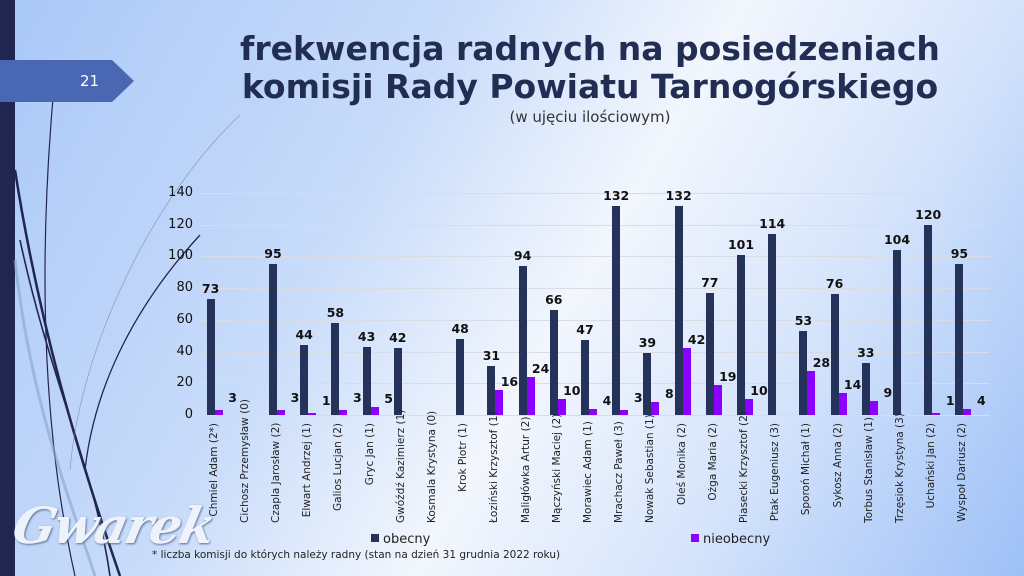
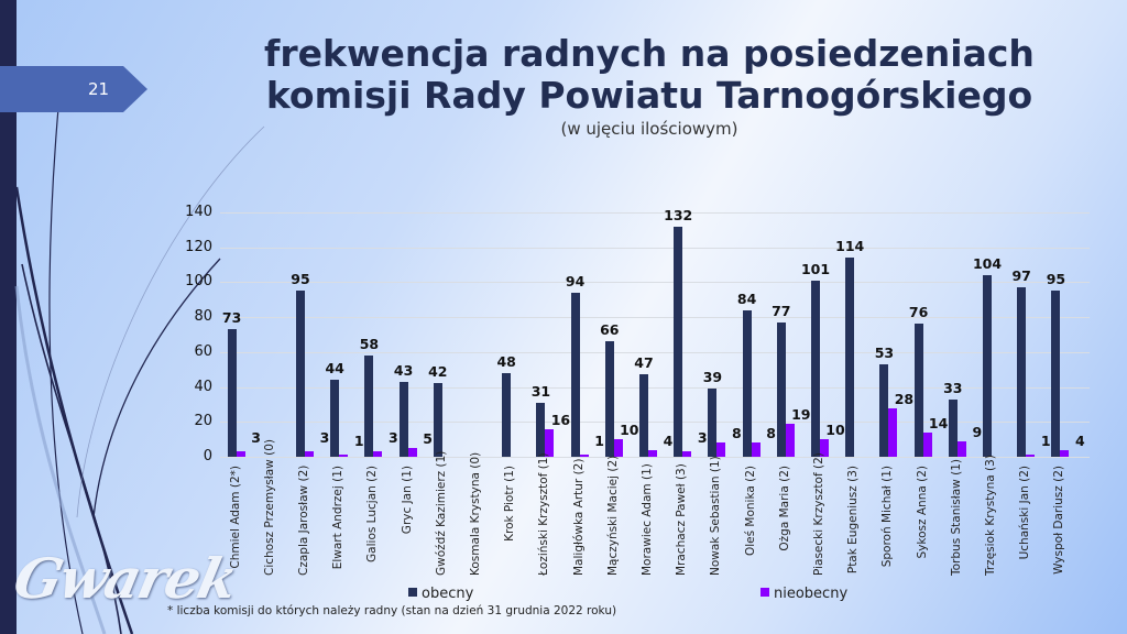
nieobecny/Maligłówka Artur (2): 24 -> 1
obecny/Oleś Monika (2): 132 -> 84
nieobecny/Oleś Monika (2): 42 -> 8
obecny/Uchański Jan (2): 120 -> 97
